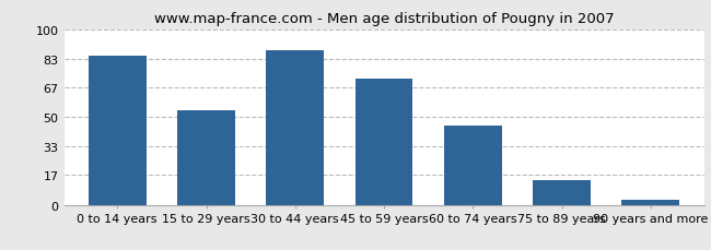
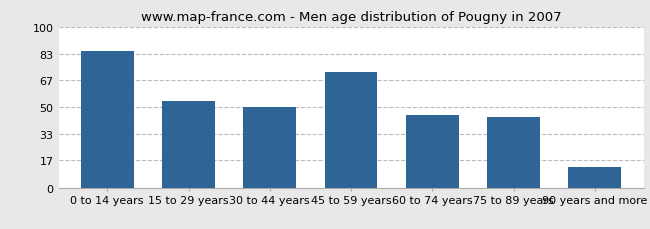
30 to 44 years: 88 -> 50
75 to 89 years: 14 -> 44
90 years and more: 3 -> 13
